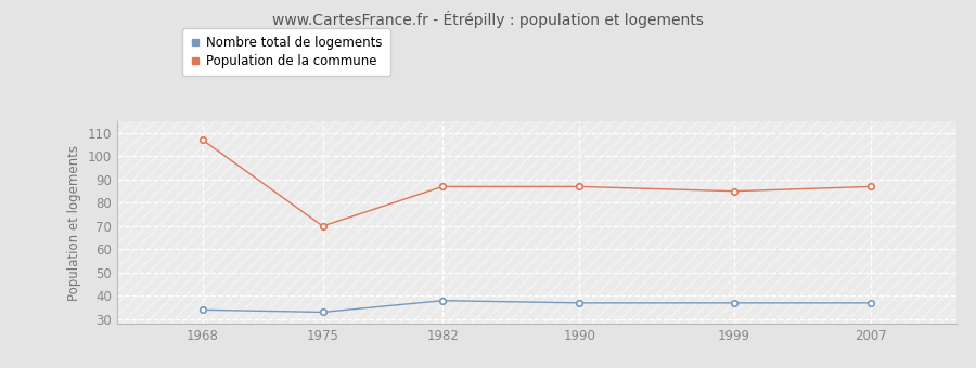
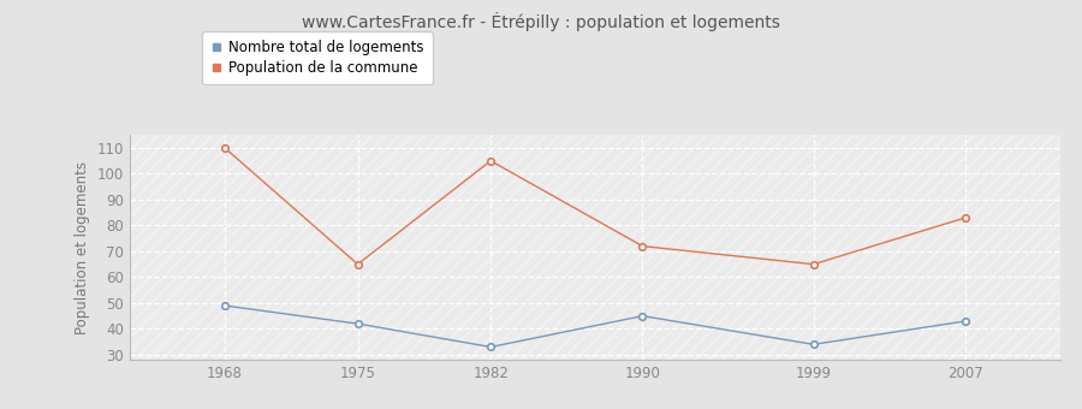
Nombre total de logements/1968: 34 -> 49
Population de la commune/1968: 107 -> 110
Nombre total de logements/1975: 33 -> 42
Population de la commune/1975: 70 -> 65
Nombre total de logements/1982: 38 -> 33
Population de la commune/1982: 87 -> 105
Nombre total de logements/1990: 37 -> 45
Population de la commune/1990: 87 -> 72
Nombre total de logements/1999: 37 -> 34
Population de la commune/1999: 85 -> 65
Nombre total de logements/2007: 37 -> 43
Population de la commune/2007: 87 -> 83
